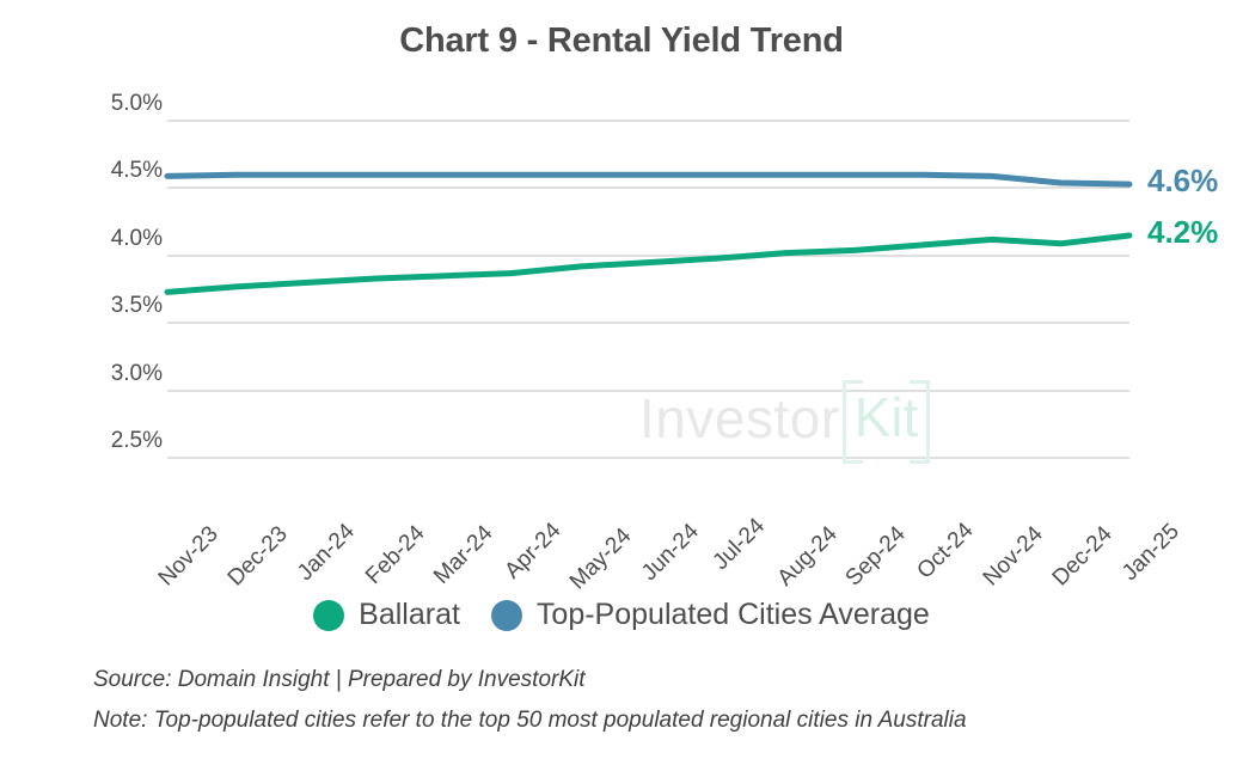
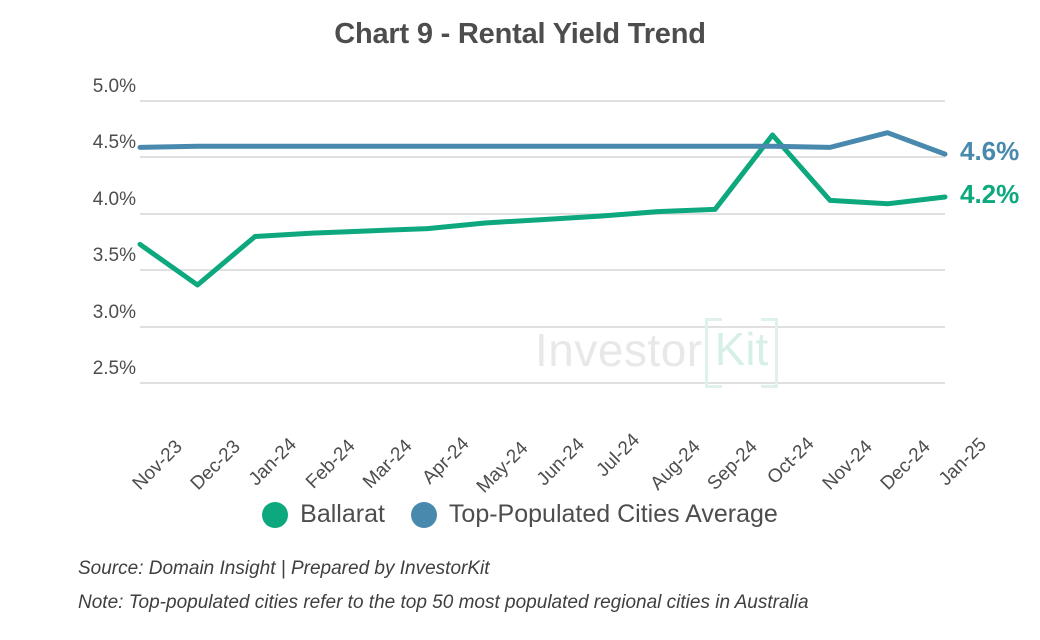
Ballarat/Dec-23: 3.76% -> 3.36%
Ballarat/Oct-24: 4.07% -> 4.69%
Top-Populated Cities Average/Dec-24: 4.53% -> 4.71%
